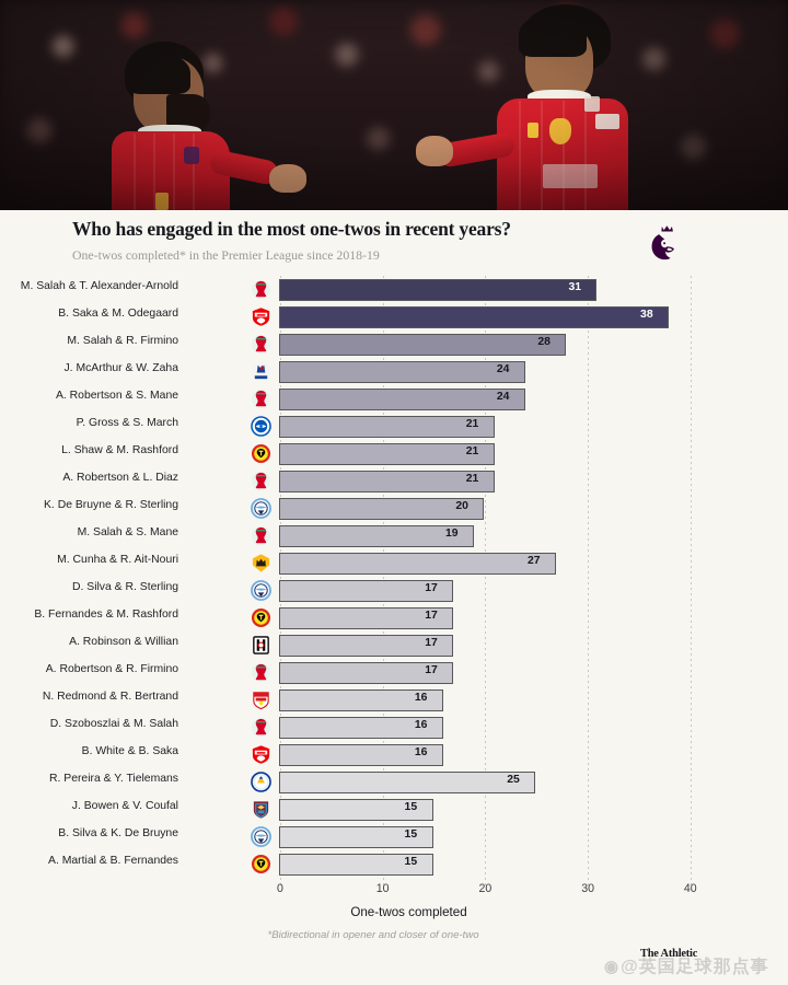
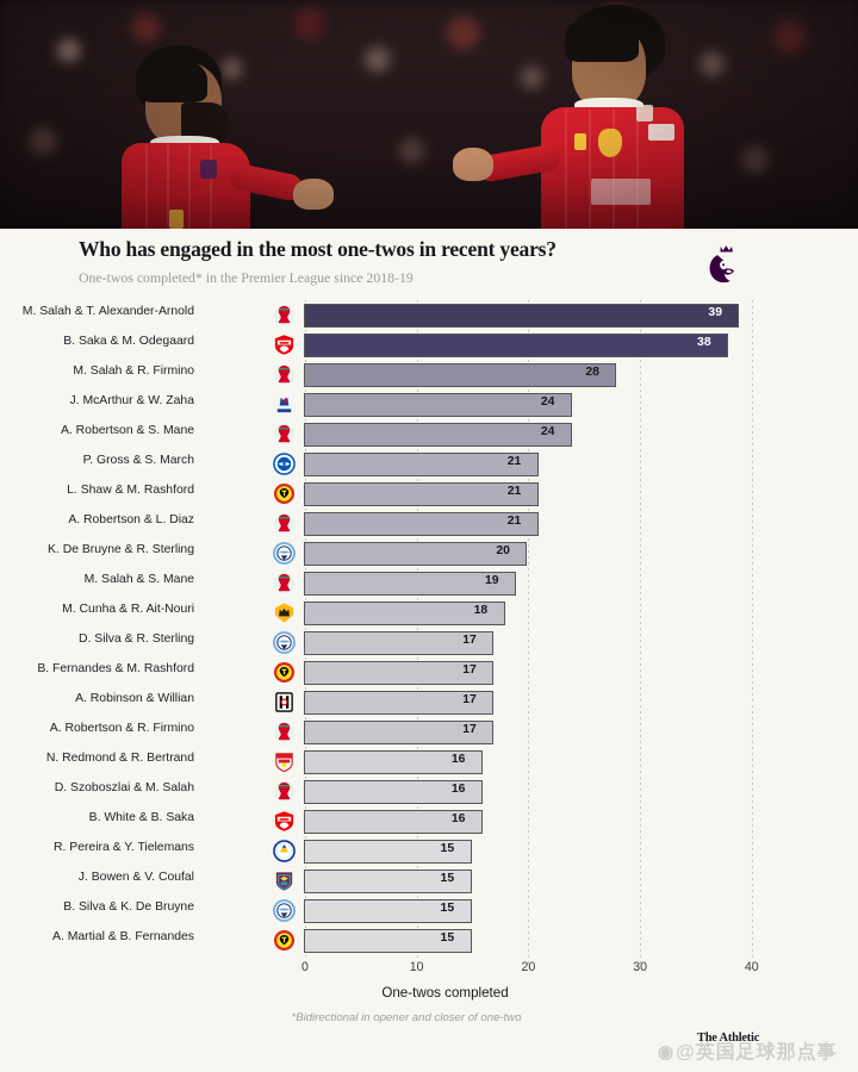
M. Salah & T. Alexander-Arnold: 31 -> 39
M. Cunha & R. Ait-Nouri: 27 -> 18
R. Pereira & Y. Tielemans: 25 -> 15
